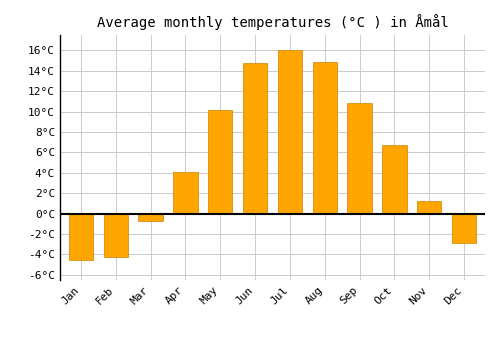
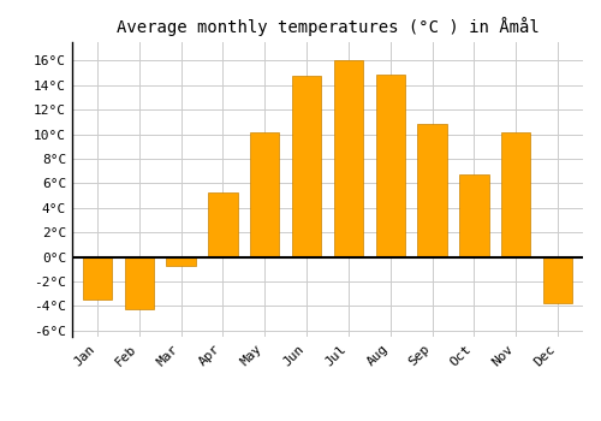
Jan: -4.5°C -> -3.5°C
Apr: 4.1°C -> 5.3°C
Nov: 1.2°C -> 10.2°C
Dec: -2.9°C -> -3.8°C
